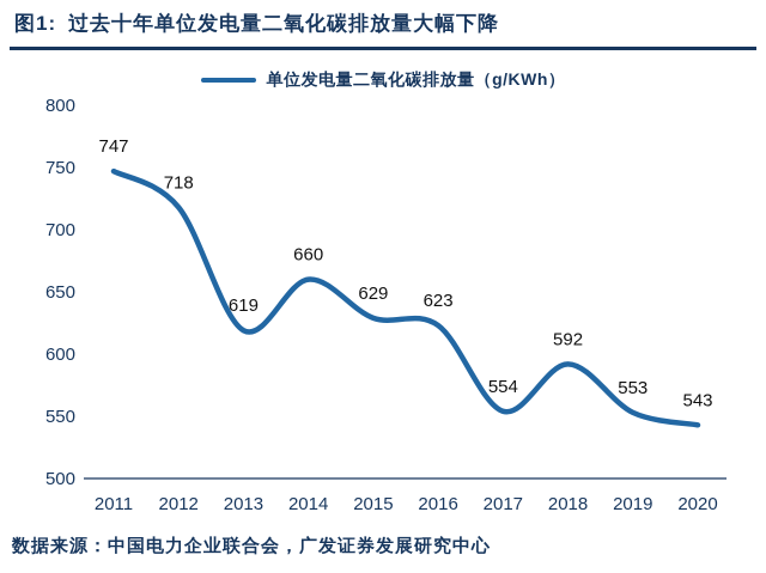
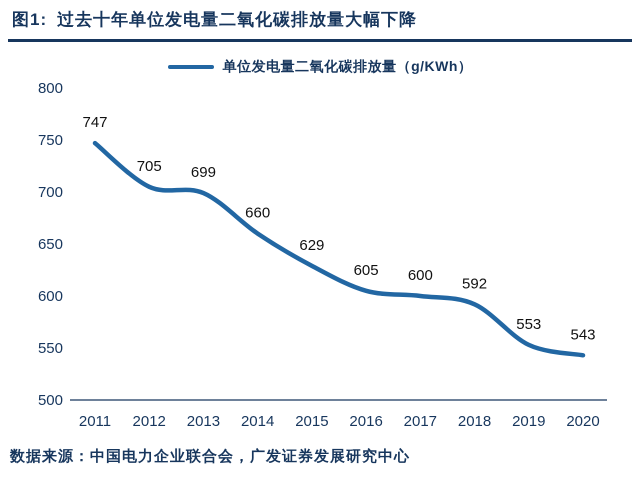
2012: 718 -> 705
2013: 619 -> 699
2016: 623 -> 605
2017: 554 -> 600
